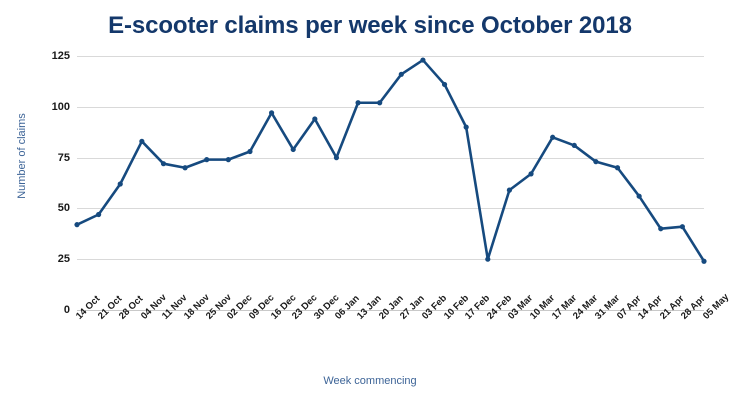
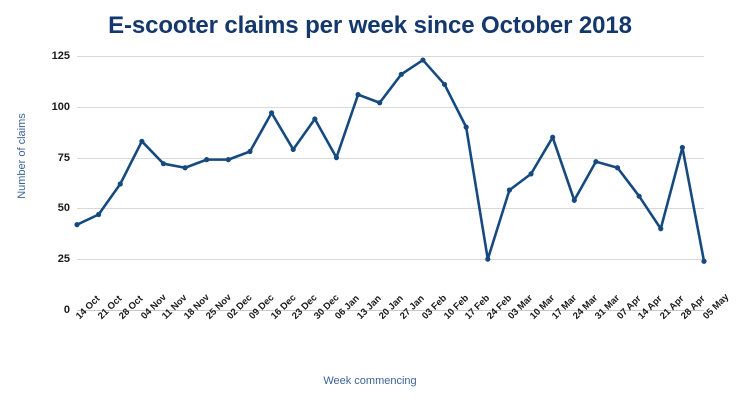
13 Jan: 102 -> 106
24 Mar: 81 -> 54
28 Apr: 41 -> 80
